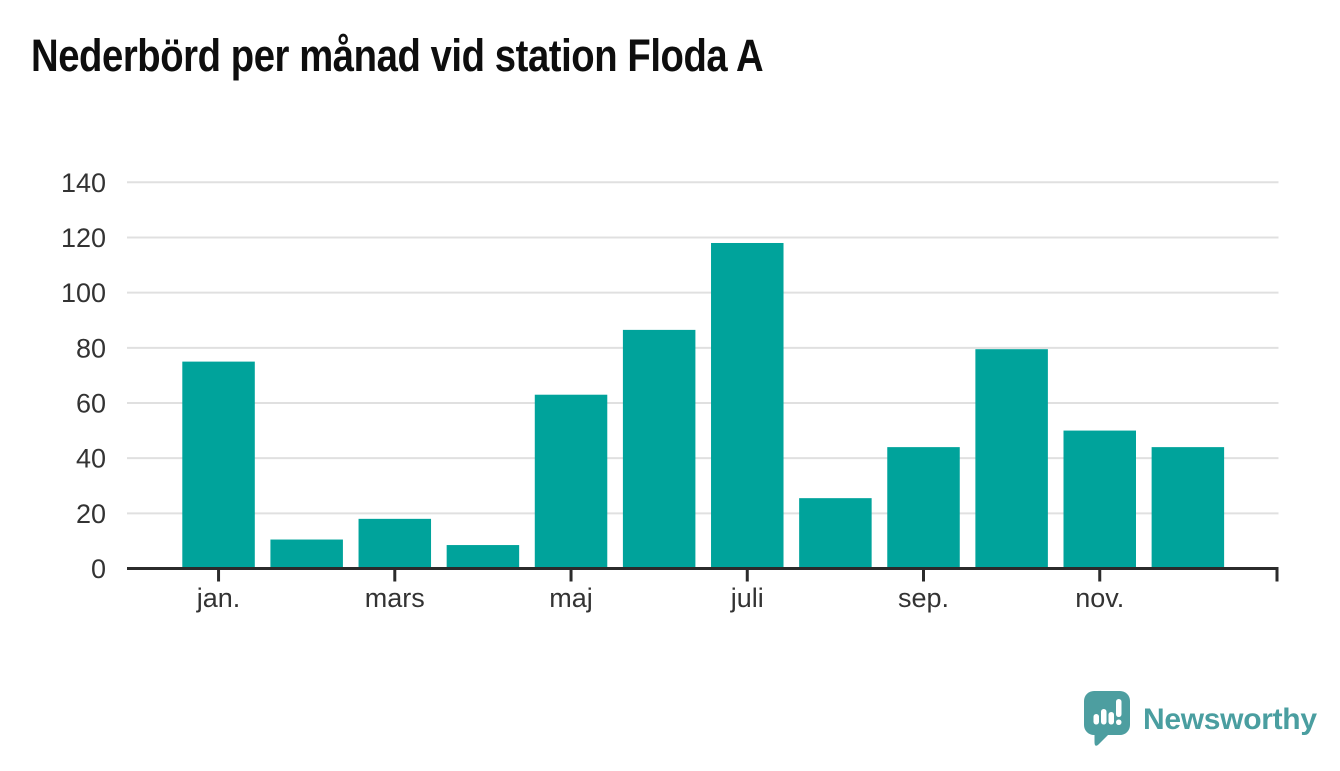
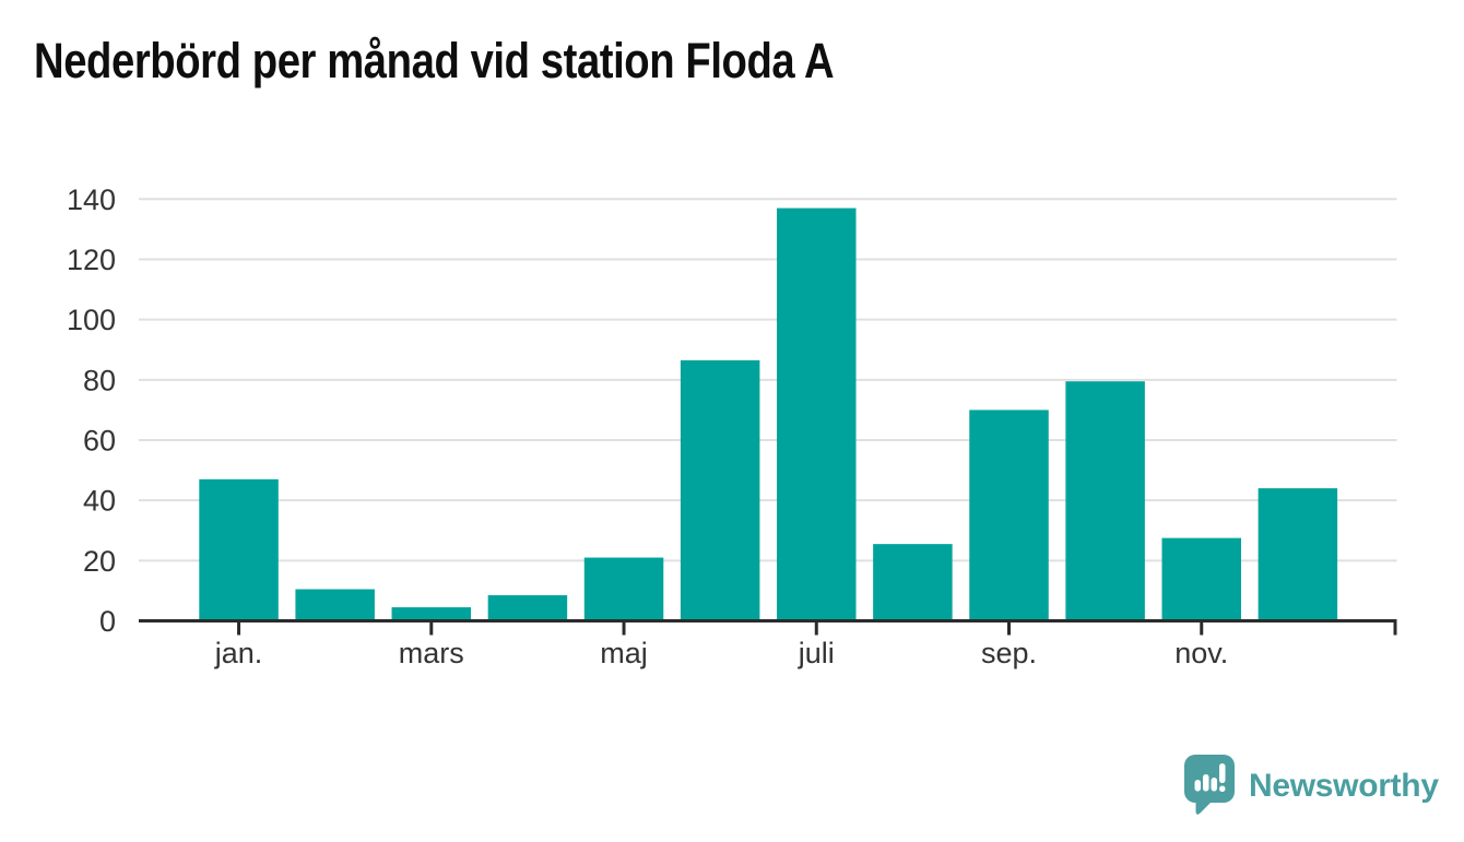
jan.: 75 -> 47
mars: 18 -> 4
maj: 63 -> 21
juli: 118 -> 137
sep.: 44 -> 70
nov.: 50 -> 28
